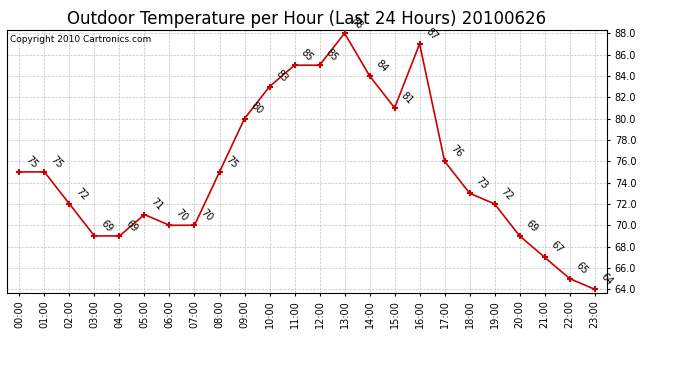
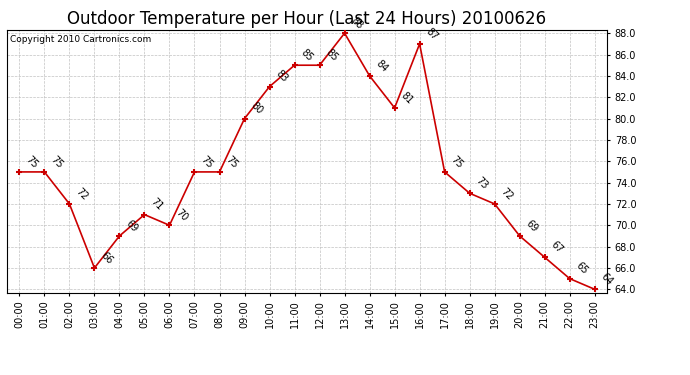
03:00: 69 -> 66
07:00: 70 -> 75
17:00: 76 -> 75
